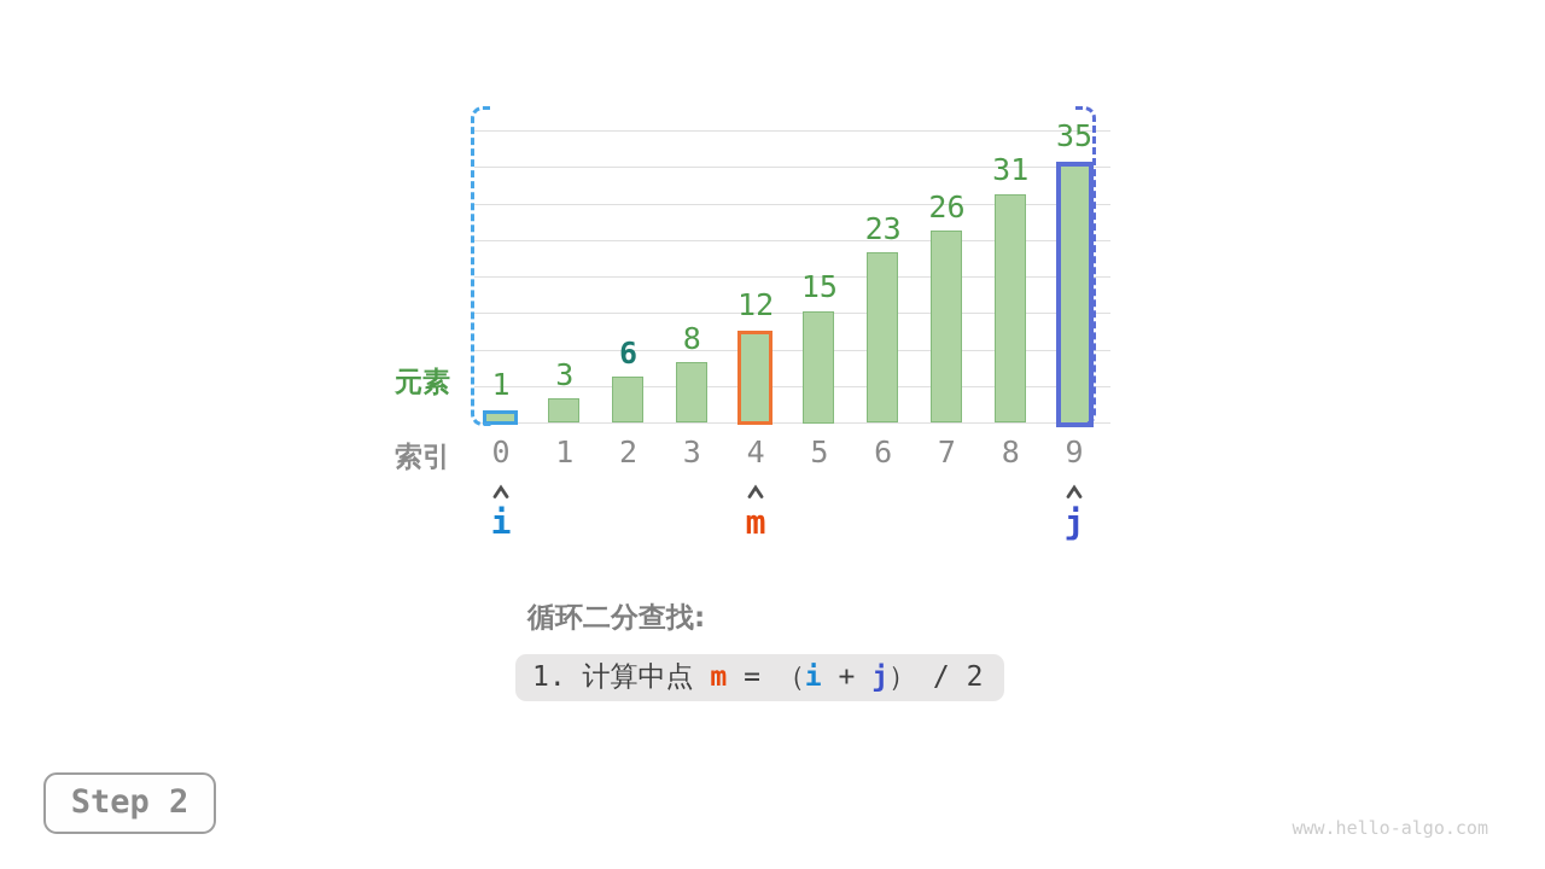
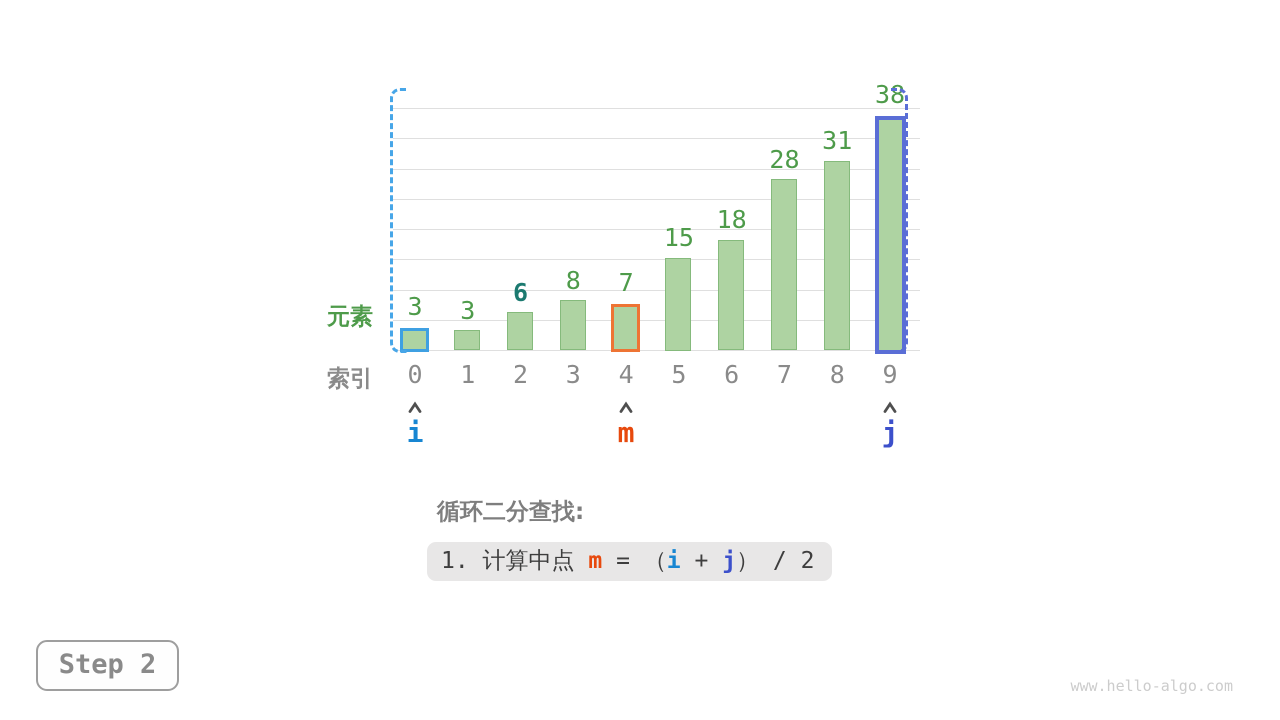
0: 1 -> 3
4: 12 -> 7
6: 23 -> 18
7: 26 -> 28
9: 35 -> 38
